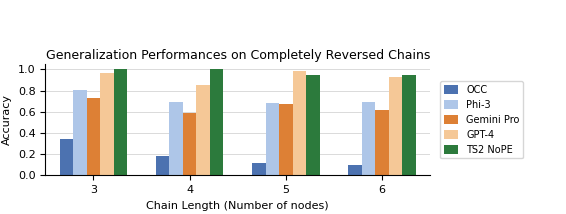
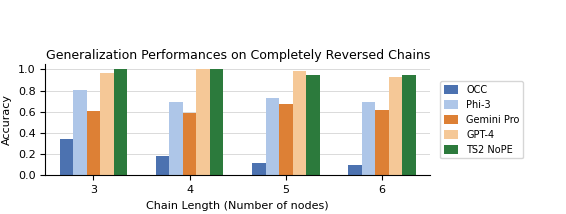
Gemini Pro/3: 0.73 -> 0.61
GPT-4/4: 0.85 -> 1.00
Phi-3/5: 0.68 -> 0.73
